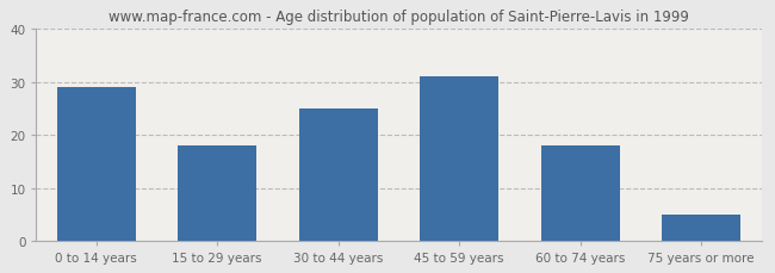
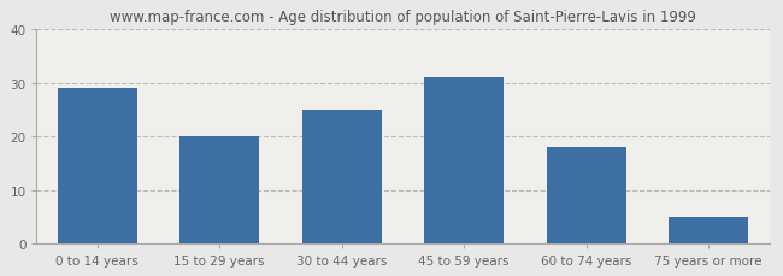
15 to 29 years: 18 -> 20
